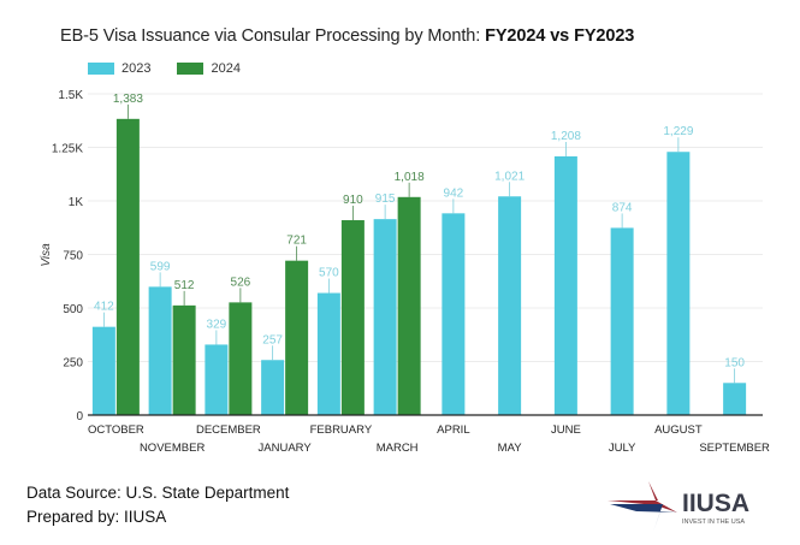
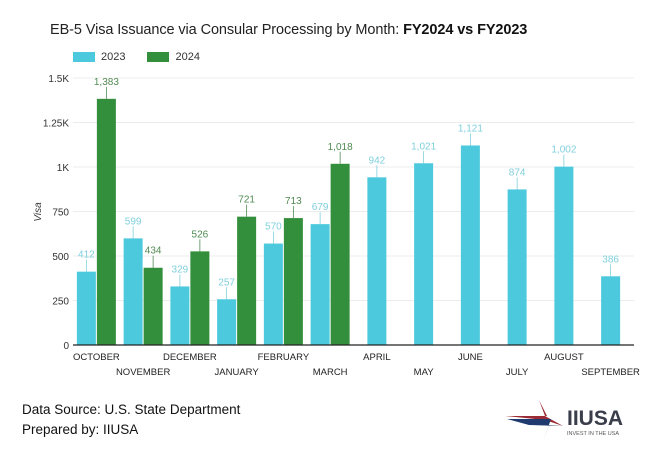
2024/NOVEMBER: 512 -> 434
2024/FEBRUARY: 910 -> 713
2023/MARCH: 915 -> 679
2023/JUNE: 1,208 -> 1,121
2023/AUGUST: 1,229 -> 1,002
2023/SEPTEMBER: 150 -> 386
